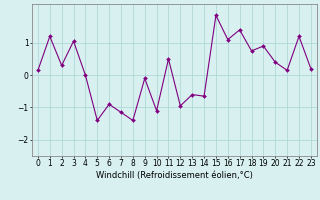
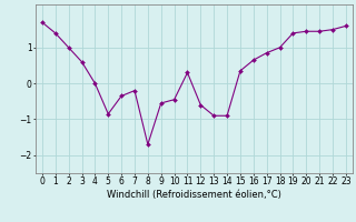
0: 0.15 -> 1.70
1: 1.20 -> 1.40
2: 0.30 -> 1.00
3: 1.05 -> 0.60
5: -1.40 -> -0.85
6: -0.90 -> -0.35
7: -1.15 -> -0.20
8: -1.40 -> -1.70
9: -0.10 -> -0.55
10: -1.10 -> -0.45
11: 0.50 -> 0.30
12: -0.95 -> -0.60
13: -0.60 -> -0.90
14: -0.65 -> -0.90
15: 1.85 -> 0.35
16: 1.10 -> 0.65
17: 1.40 -> 0.85
18: 0.75 -> 1.00
19: 0.90 -> 1.40
20: 0.40 -> 1.45
21: 0.15 -> 1.45
22: 1.20 -> 1.50
23: 0.20 -> 1.60
